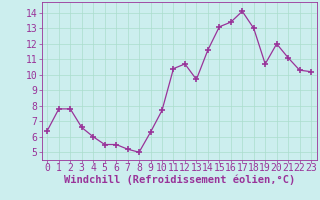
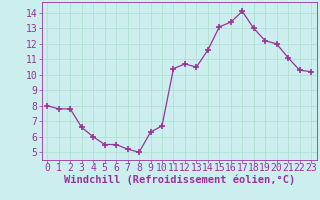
0: 6.4 -> 8.0
10: 7.7 -> 6.7
13: 9.7 -> 10.5
19: 10.7 -> 12.2
